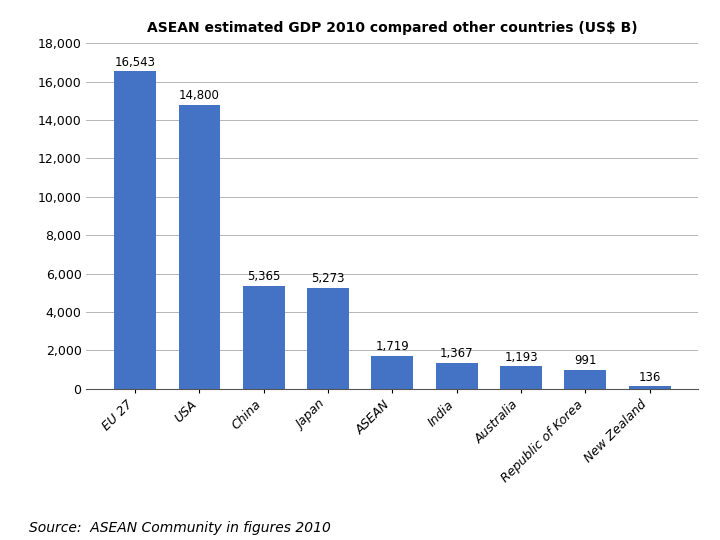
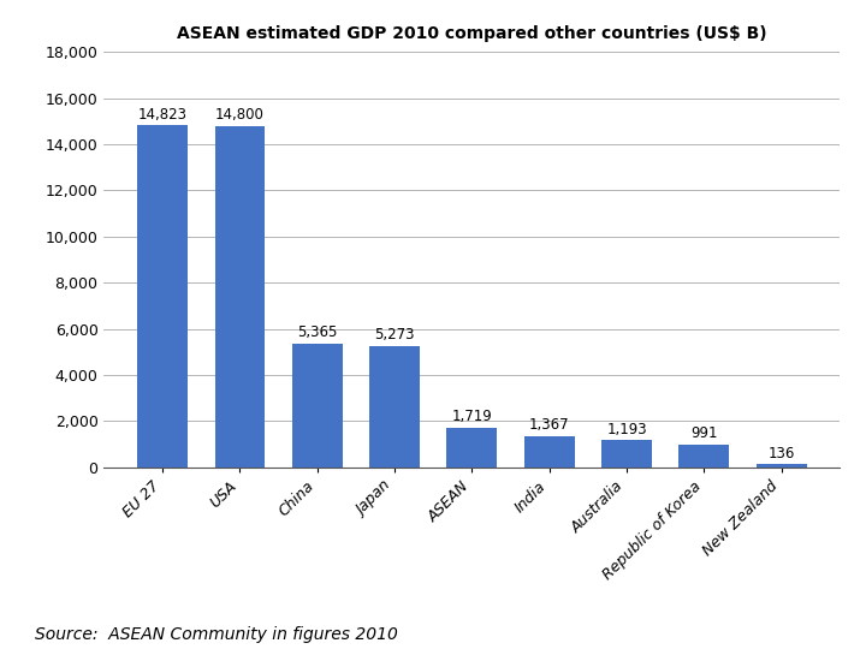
EU 27: 16,543 -> 14,823
